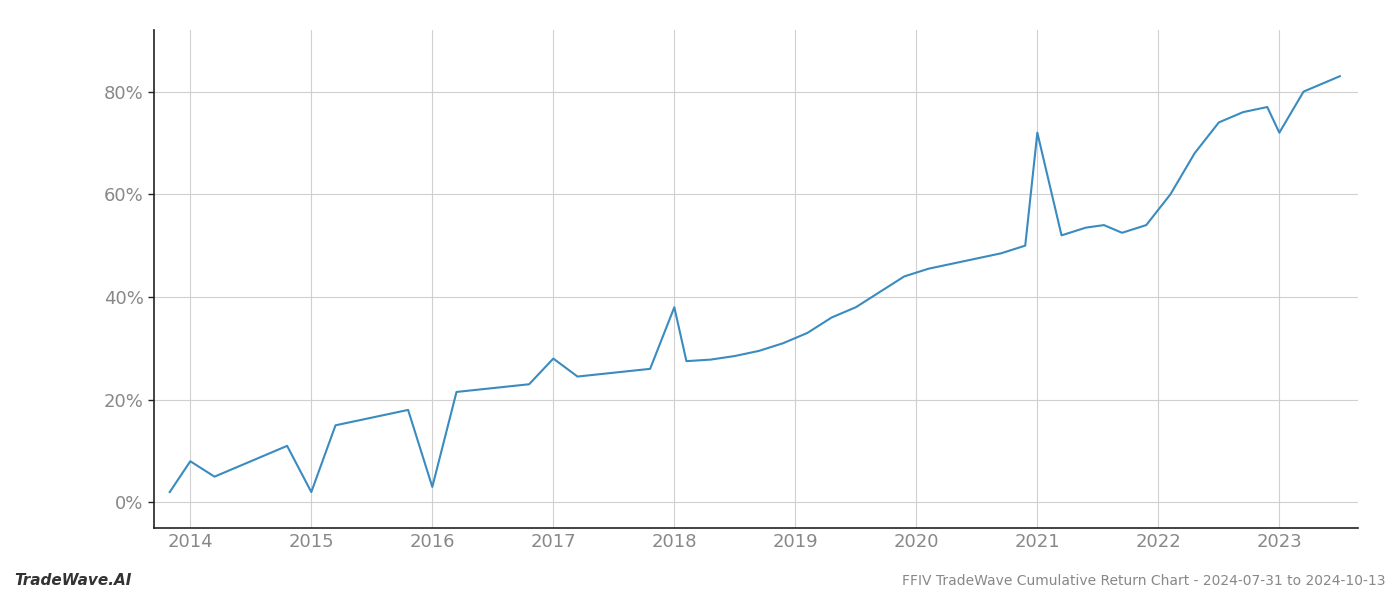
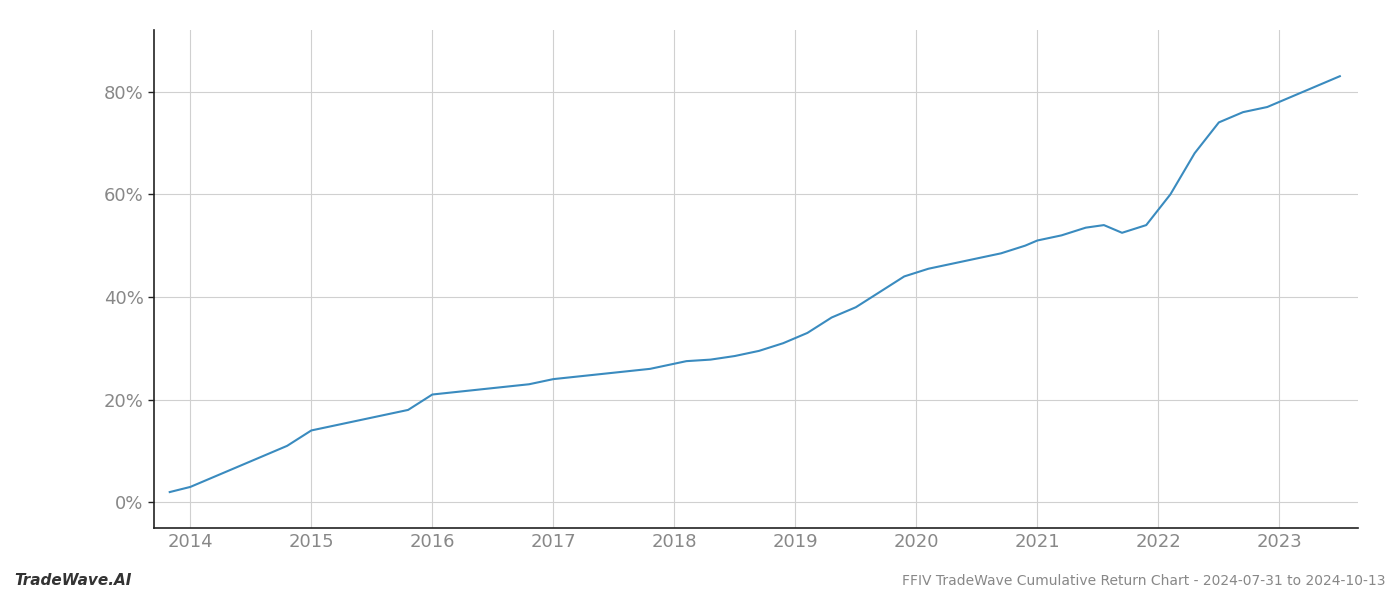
2014: 8.0% -> 3.0%
2015: 2.0% -> 14.0%
2016: 3.0% -> 21.0%
2017: 28.0% -> 24.0%
2018: 38.0% -> 27.0%
2021: 72.0% -> 51.0%
2023: 72.0% -> 78.0%
